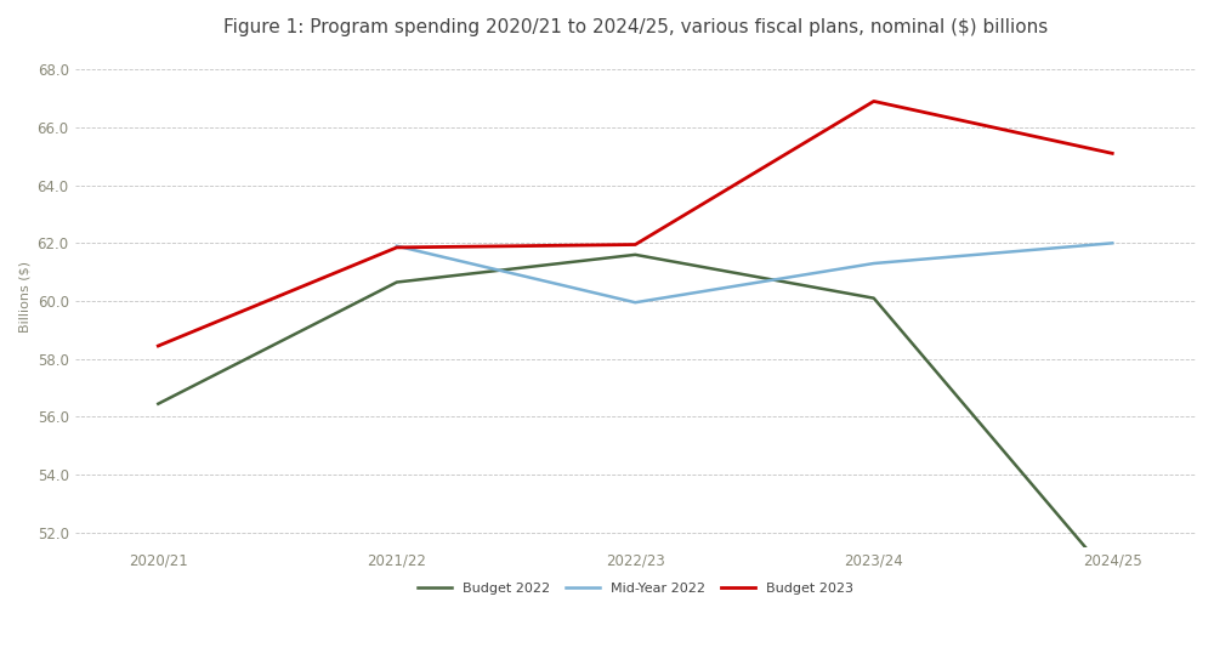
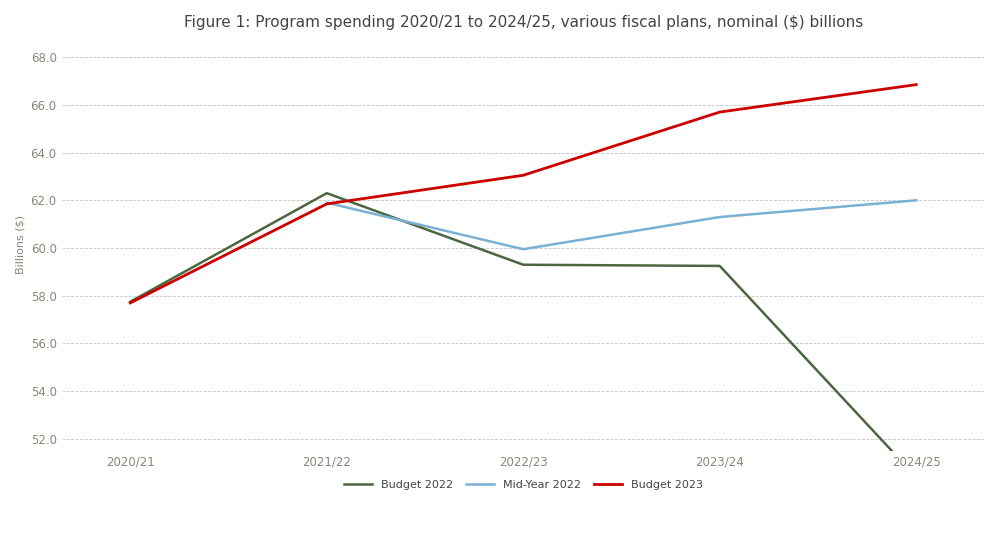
Budget 2022/2020/21: 56.45 -> 57.75
Budget 2023/2020/21: 58.45 -> 57.70
Budget 2022/2021/22: 60.65 -> 62.30
Budget 2022/2022/23: 61.60 -> 59.30
Budget 2023/2022/23: 61.95 -> 63.05
Budget 2022/2023/24: 60.10 -> 59.25
Budget 2023/2023/24: 66.90 -> 65.70
Budget 2023/2024/25: 65.10 -> 66.85
